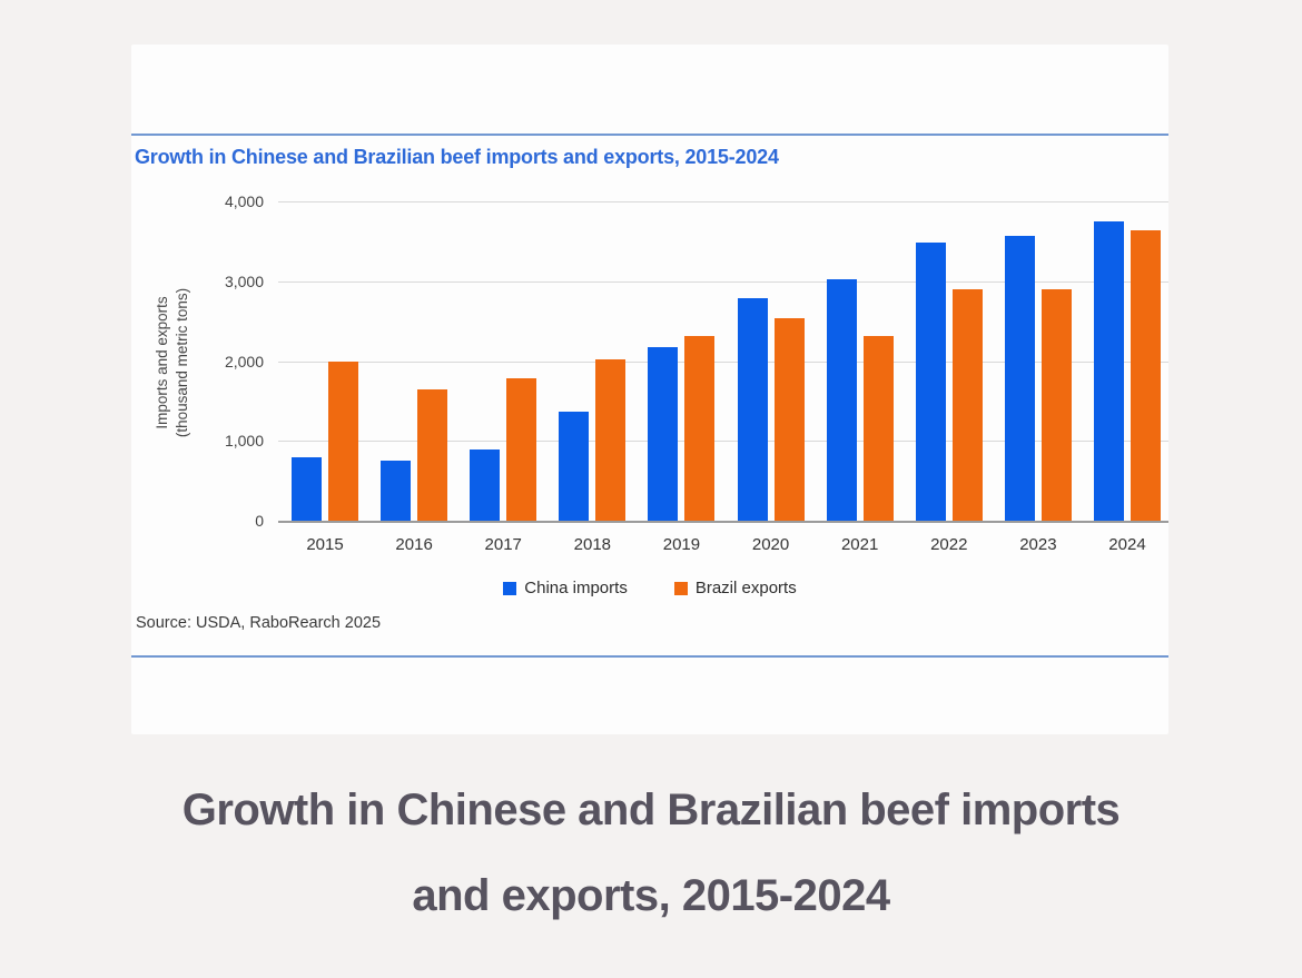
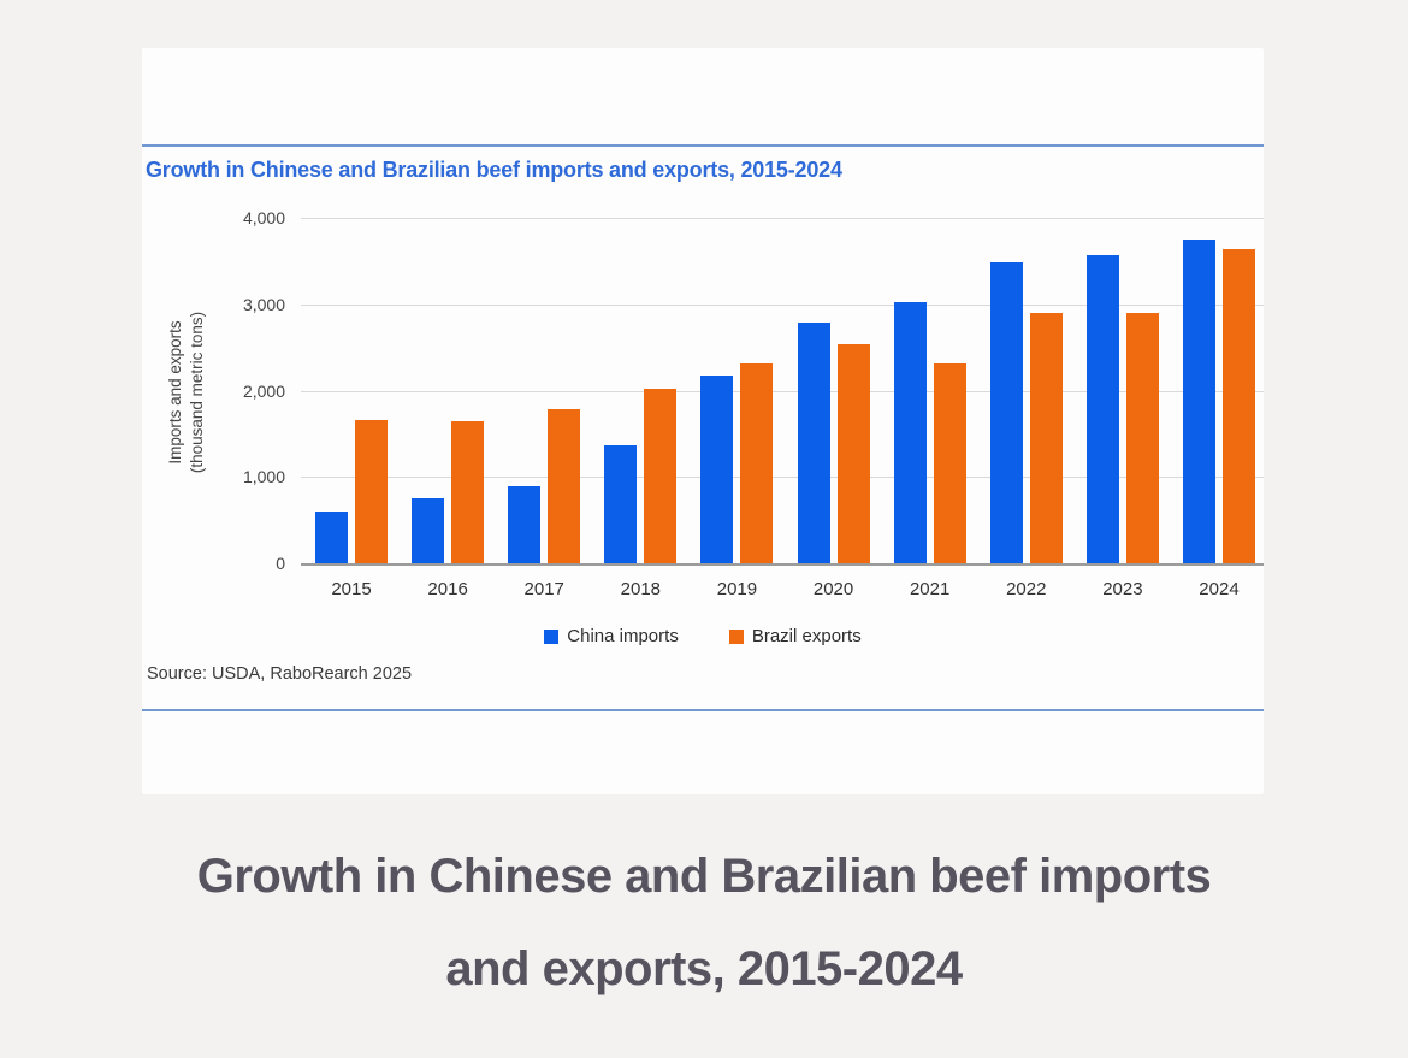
China imports/2015: 800 -> 600
Brazil exports/2015: 2000 -> 1700
